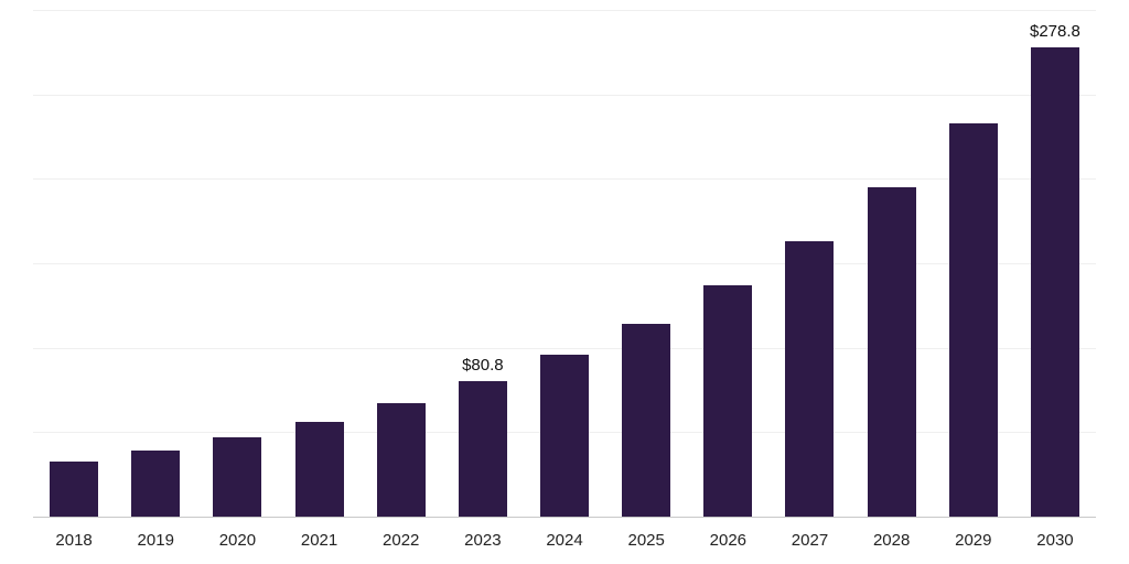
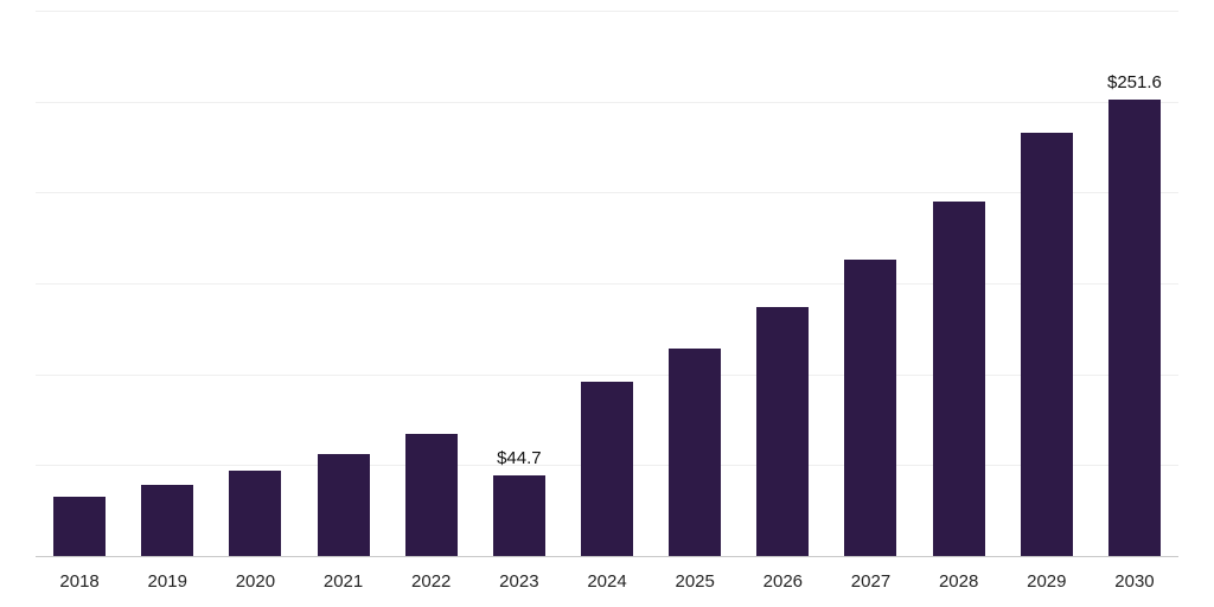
2023: $80.8 -> $44.7
2030: $278.8 -> $251.6
